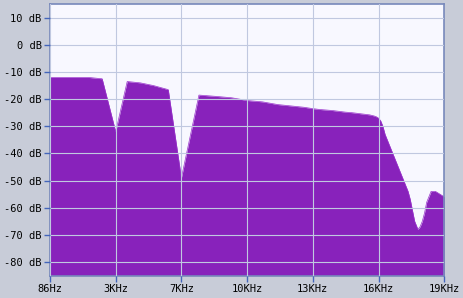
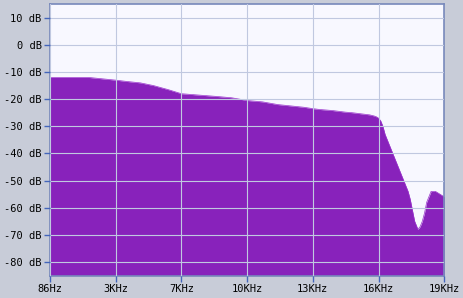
3KHz: -32.0 dB -> -13.0 dB
7KHz: -49.0 dB -> -18.0 dB
